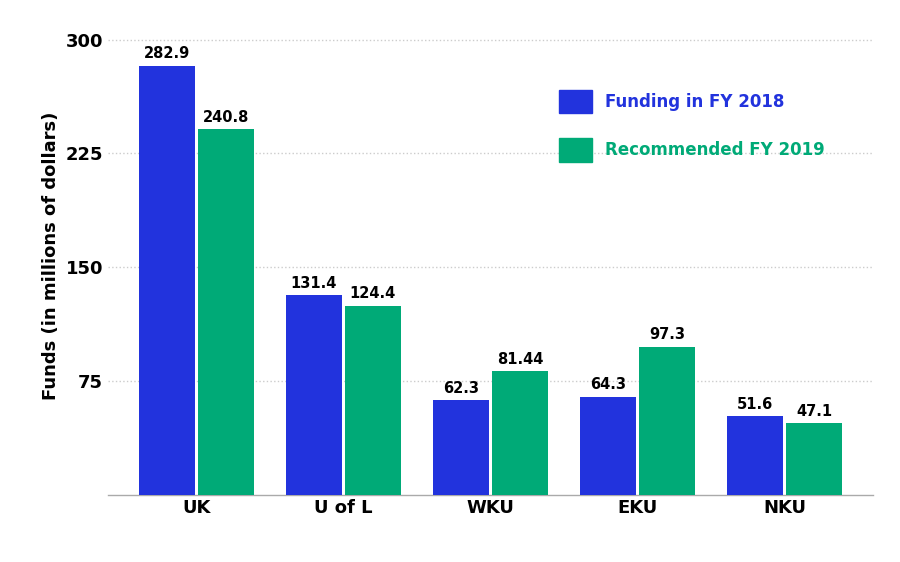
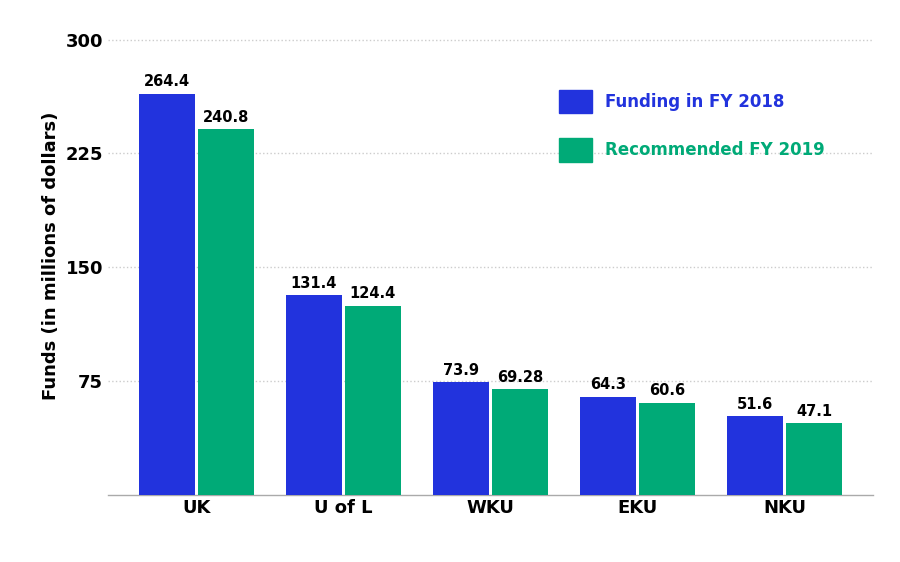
Funding in FY 2018/UK: 282.9 -> 264.4
Funding in FY 2018/WKU: 62.3 -> 73.9
Recommended FY 2019/WKU: 81.44 -> 69.28
Recommended FY 2019/EKU: 97.3 -> 60.6
